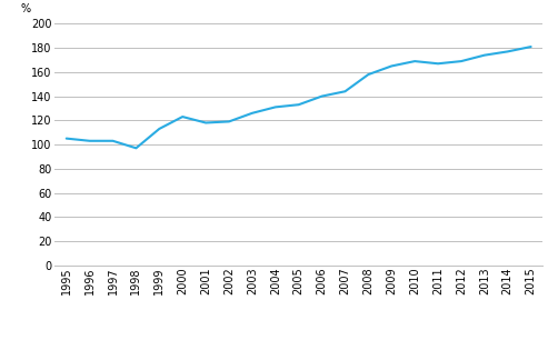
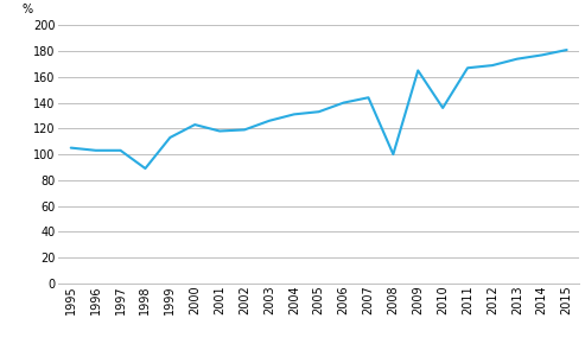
1998: 97 -> 89
2008: 158 -> 100
2010: 169 -> 136
